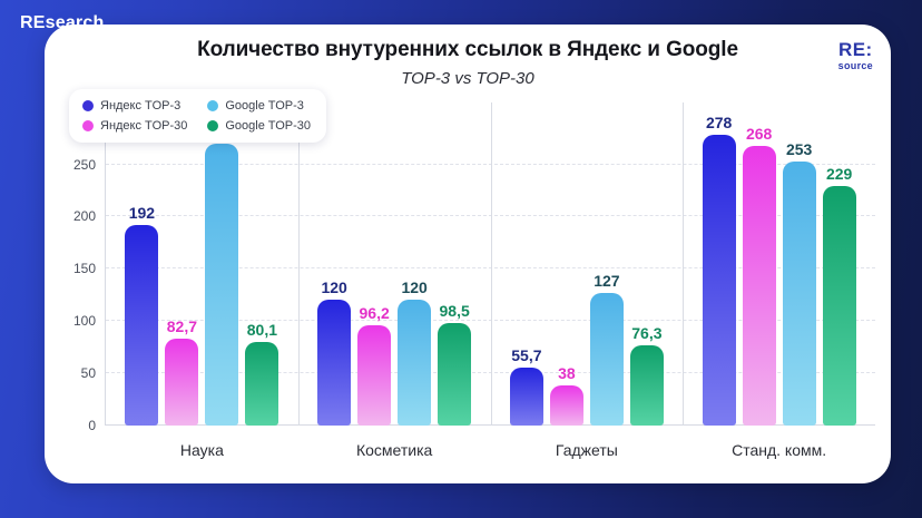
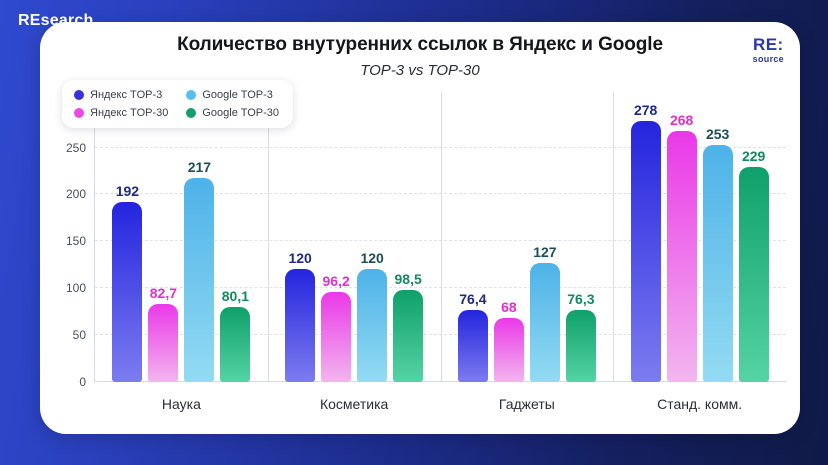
Google TOP-3/Наука: 270 -> 217
Яндекс TOP-3/Гаджеты: 55,7 -> 76,4
Яндекс TOP-30/Гаджеты: 38 -> 68
